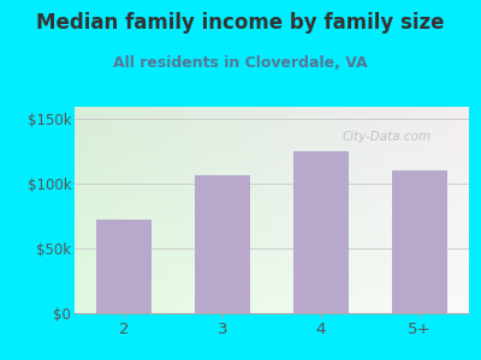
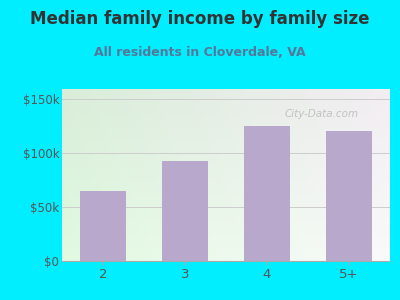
2: $72k -> $65k
3: $107k -> $93k
5+: $110k -> $121k
